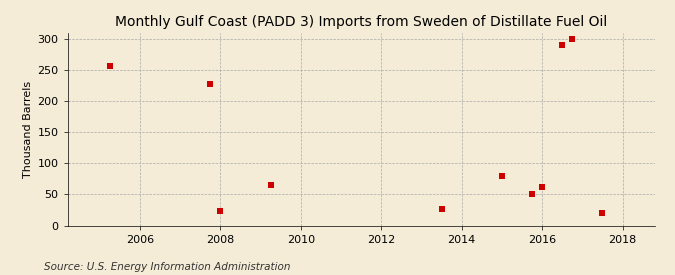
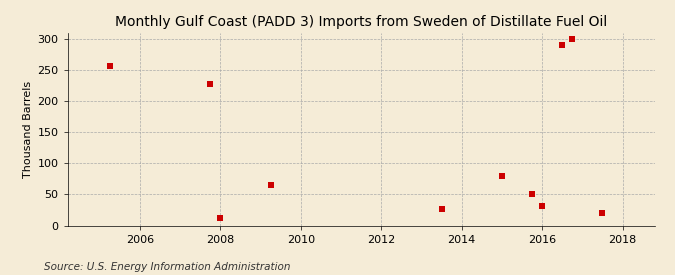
2008: 24 -> 12
2016: 62 -> 32
